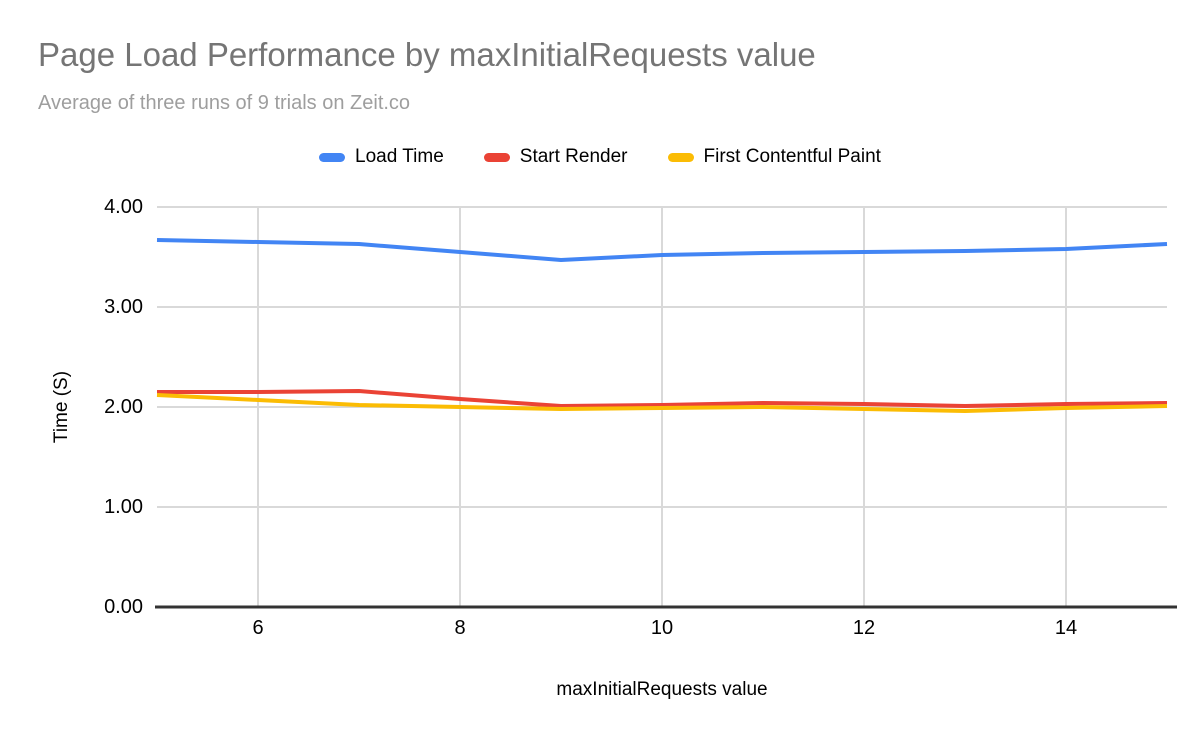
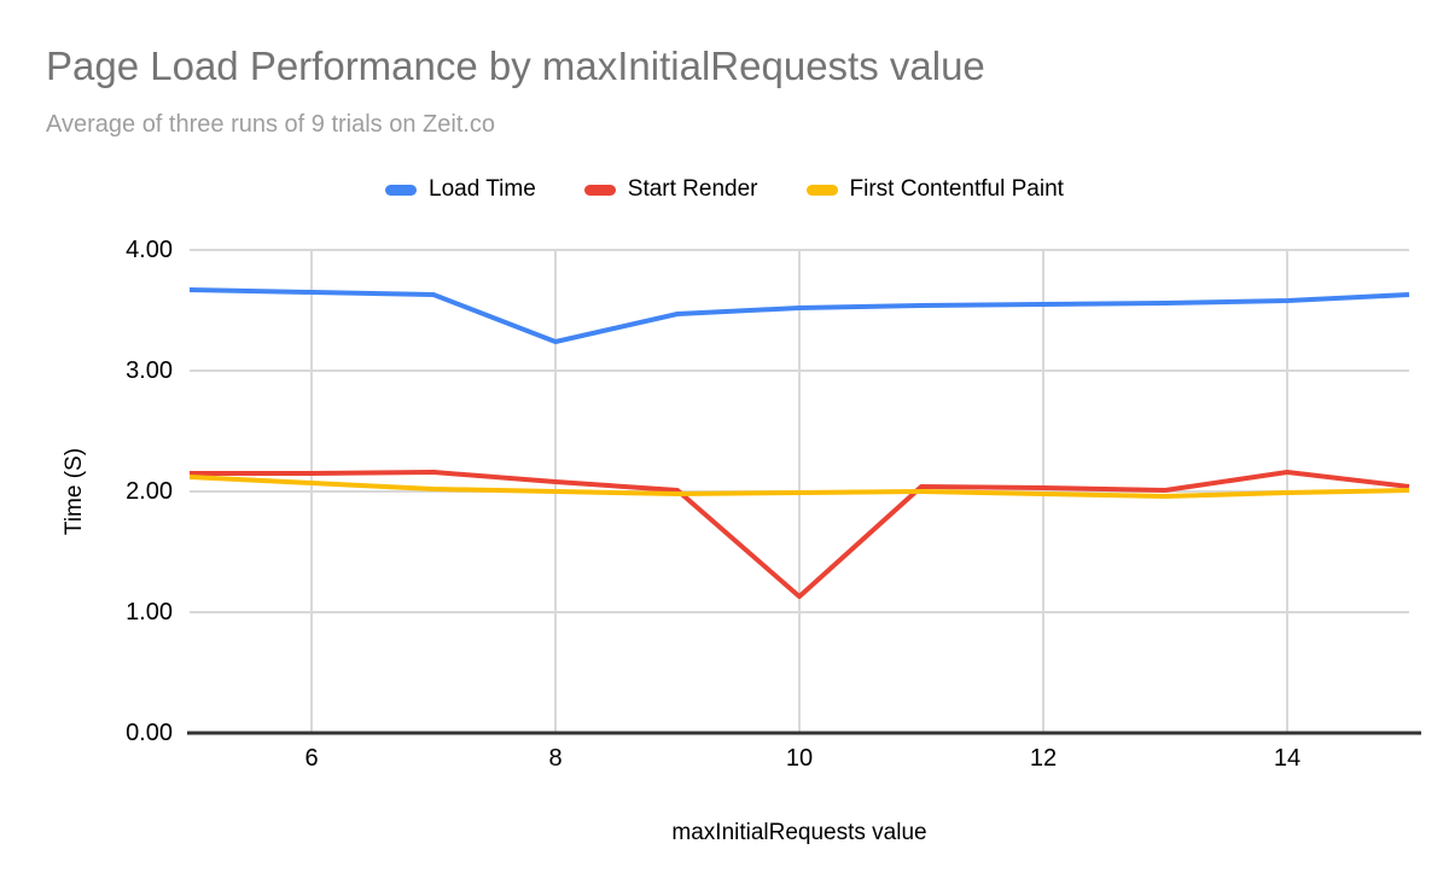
Load Time/8: 3.55 -> 3.24
Start Render/10: 2.02 -> 1.13
Start Render/14: 2.03 -> 2.16
